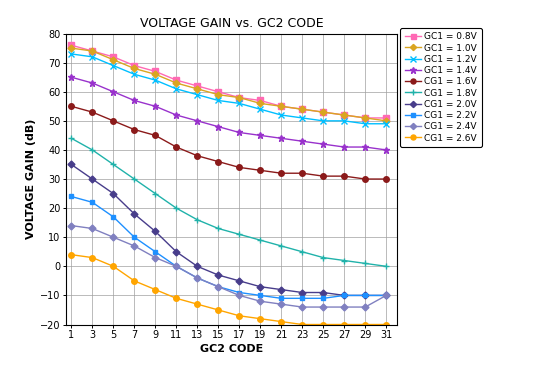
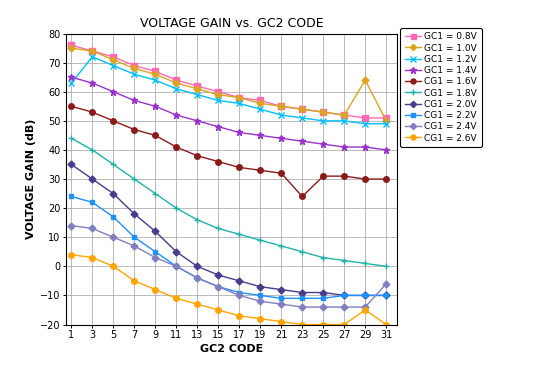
GC1 = 1.2V/1: 73 -> 63
CG1 = 1.6V/23: 32 -> 24
GC1 = 1.0V/29: 51 -> 64
CG1 = 2.6V/29: -20 -> -15
CG1 = 2.4V/31: -10 -> -6
